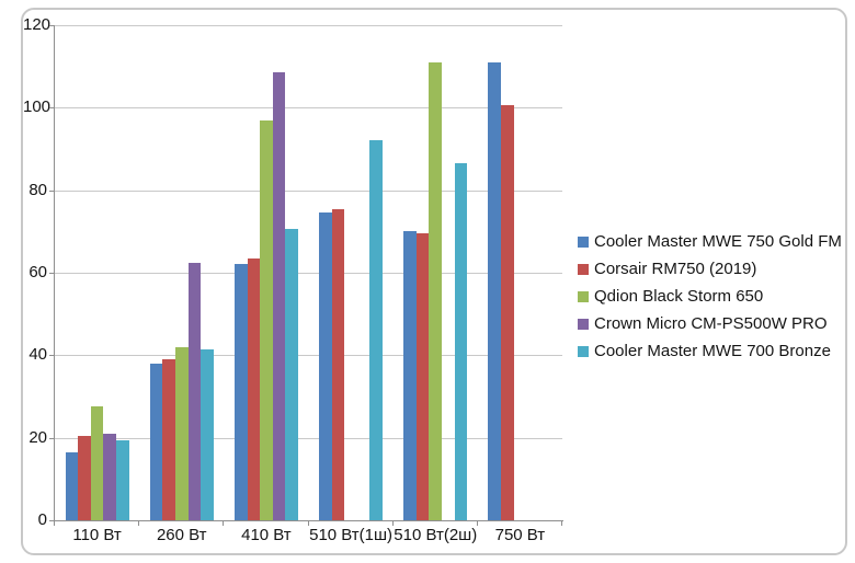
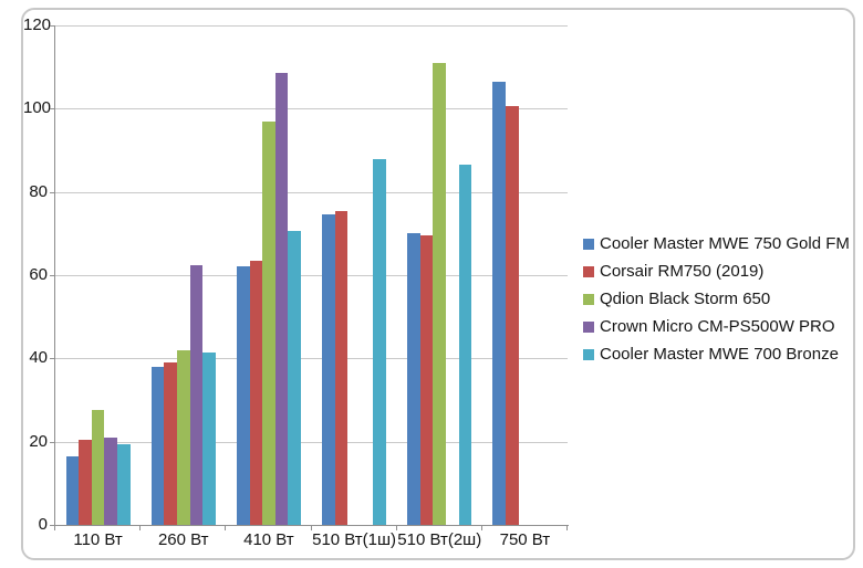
Cooler Master MWE 700 Bronze/510 Вт(1ш): 92 -> 88
Cooler Master MWE 750 Gold FM/750 Вт: 111 -> 106
